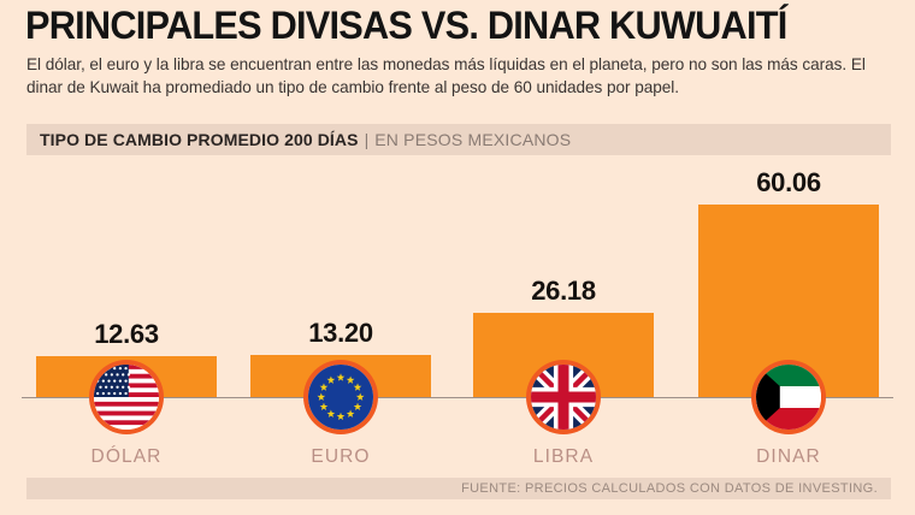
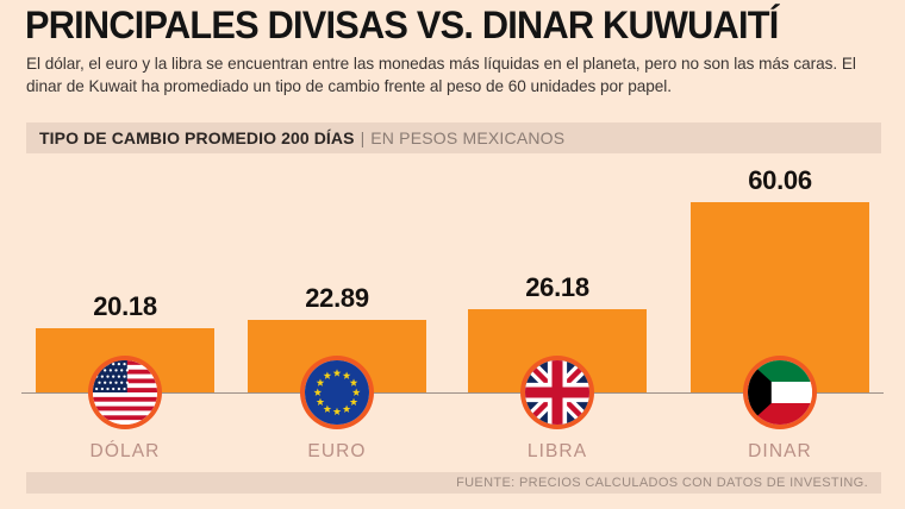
DÓLAR: 12.63 -> 20.18
EURO: 13.20 -> 22.89
